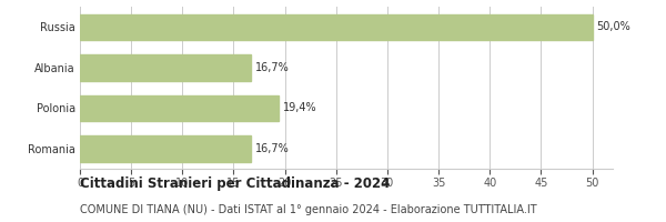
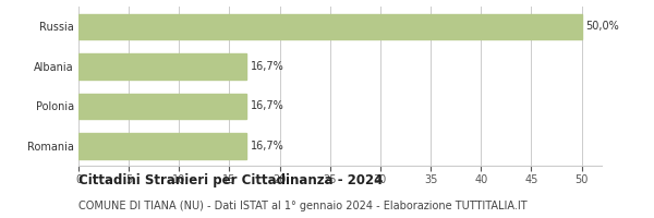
Polonia: 19,4% -> 16,7%
